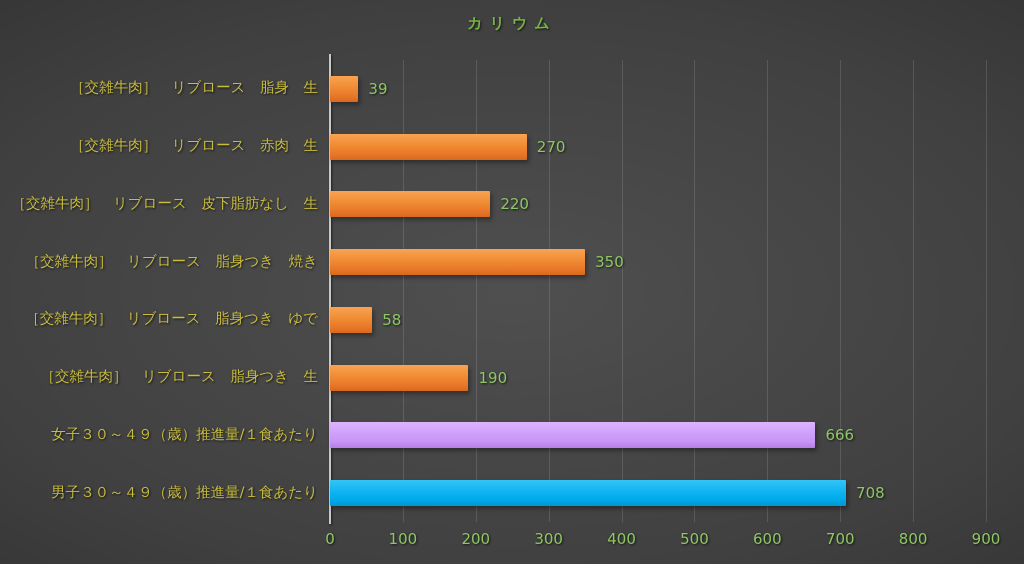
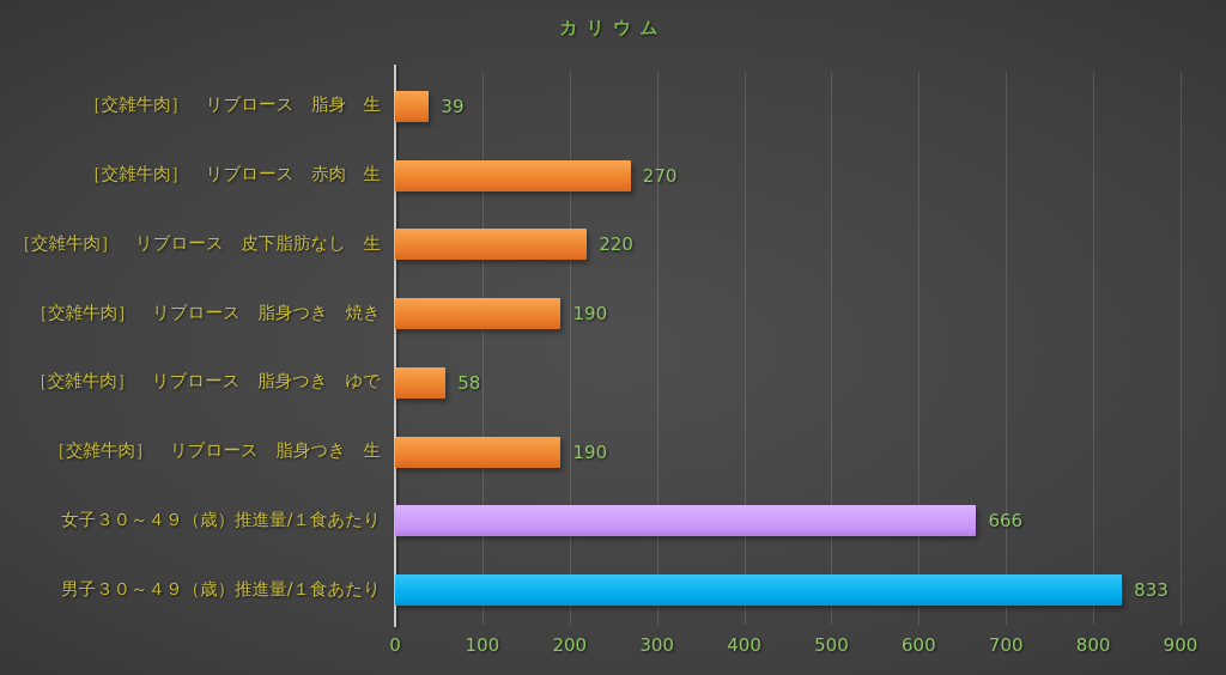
［交雑牛肉］ リブロース 脂身つき 焼き: 350 -> 190
男子３０～４９（歳）推進量/１食あたり: 708 -> 833
